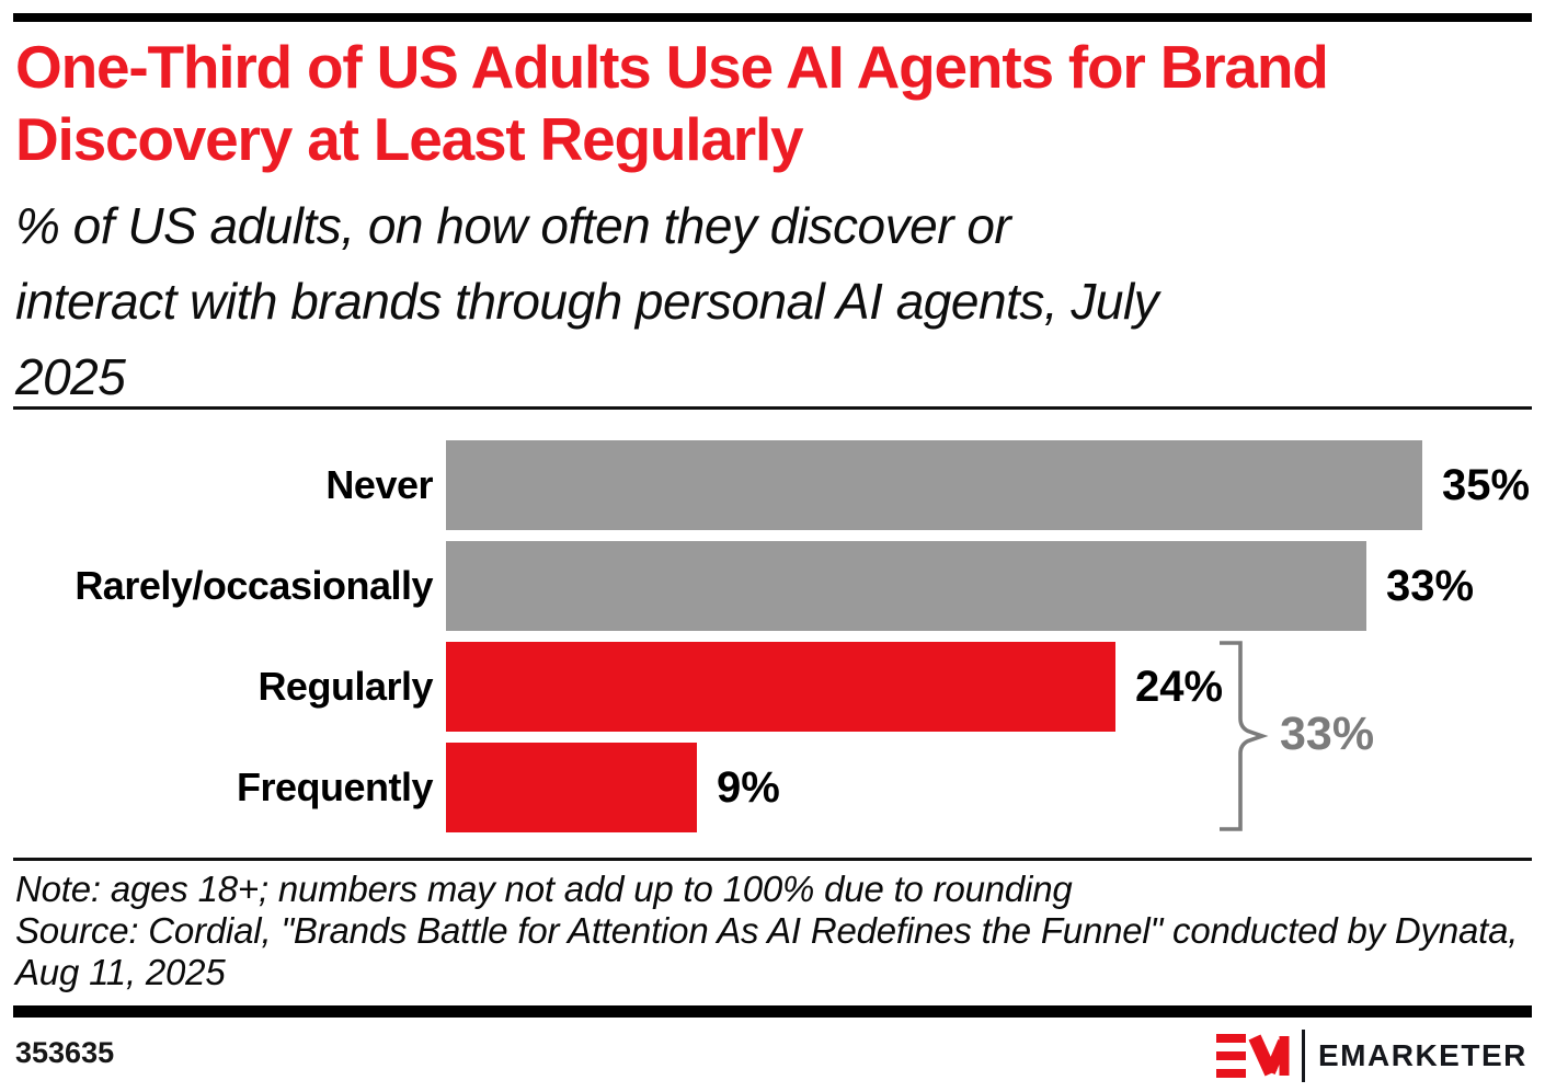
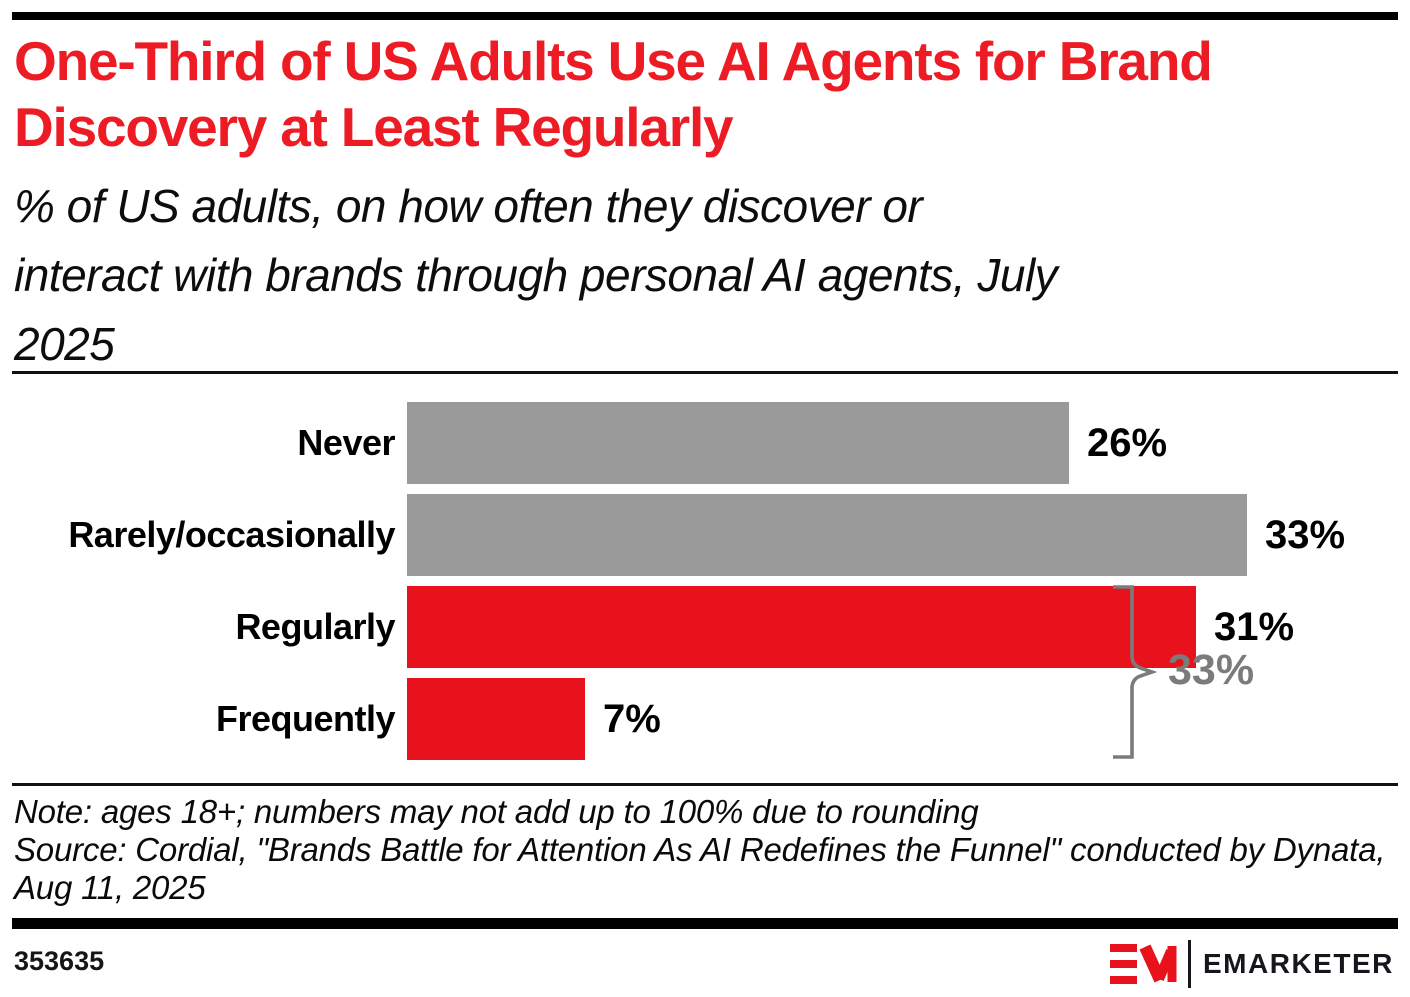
Never: 35% -> 26%
Regularly: 24% -> 31%
Frequently: 9% -> 7%
